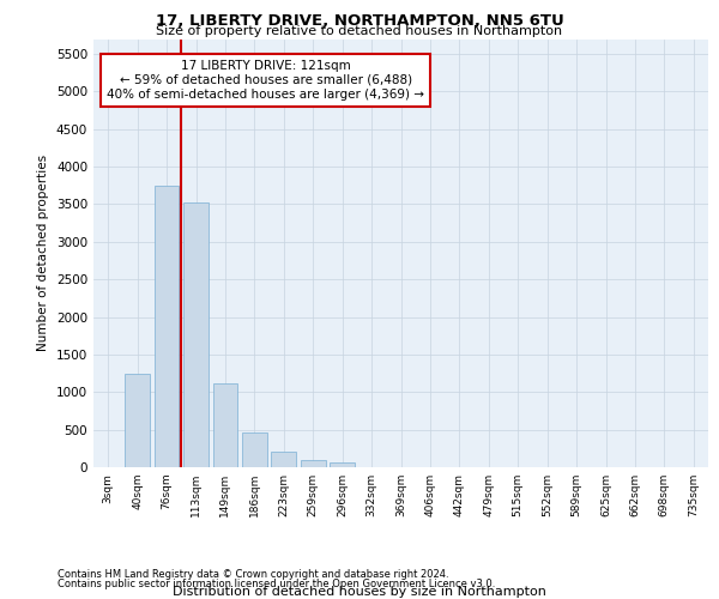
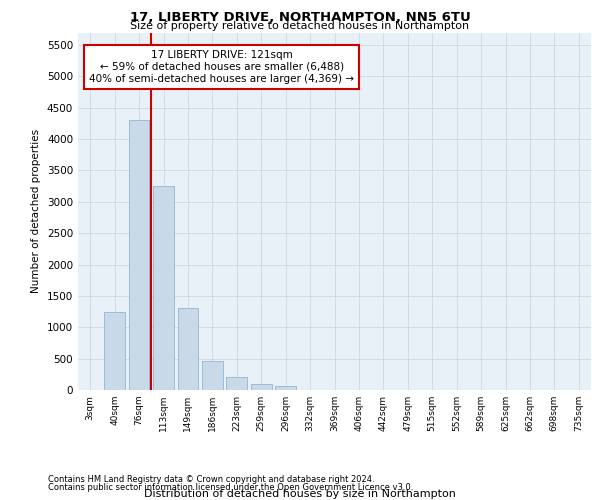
76sqm: 3740 -> 4300
113sqm: 3520 -> 3250
149sqm: 1120 -> 1300
